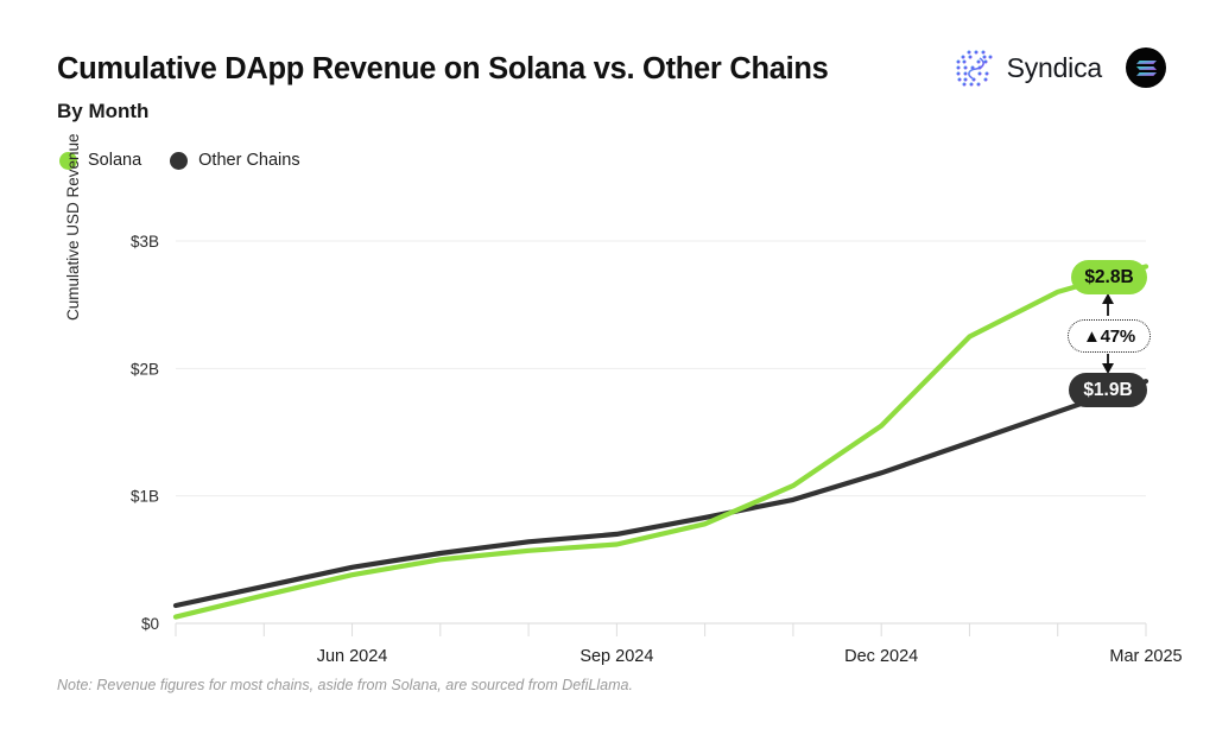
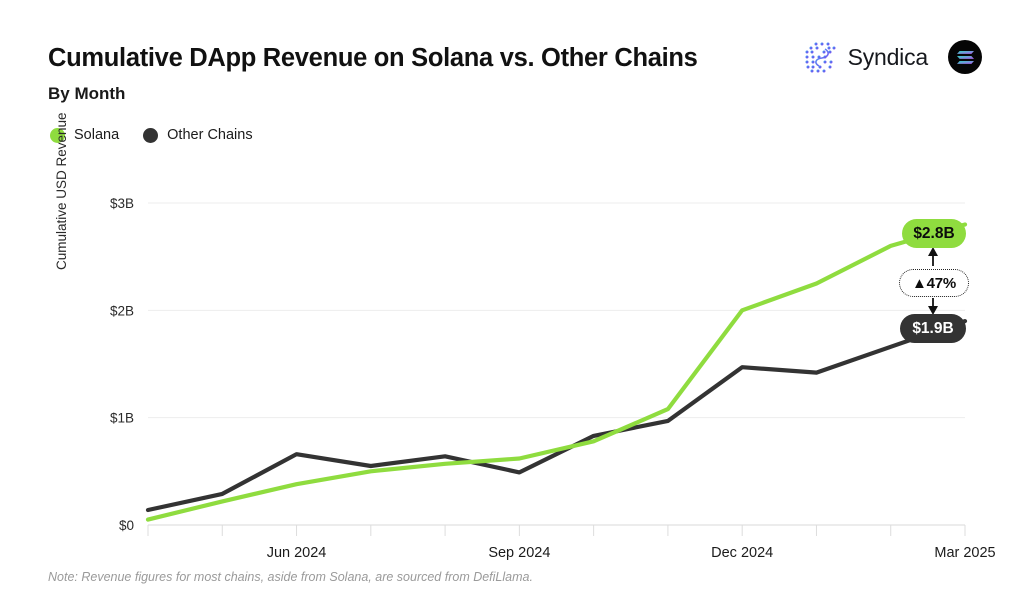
Other Chains/Jun 2024: $0.44B -> $0.66B
Other Chains/Sep 2024: $0.70B -> $0.49B
Solana/Dec 2024: $1.55B -> $2.00B
Other Chains/Dec 2024: $1.18B -> $1.47B
